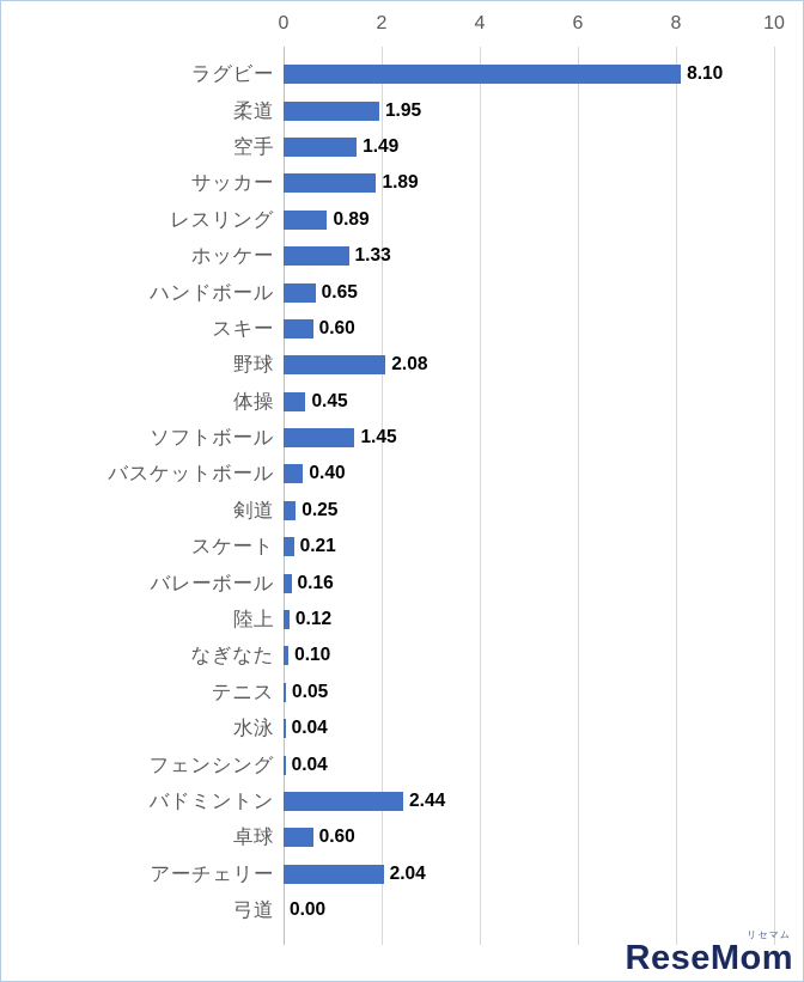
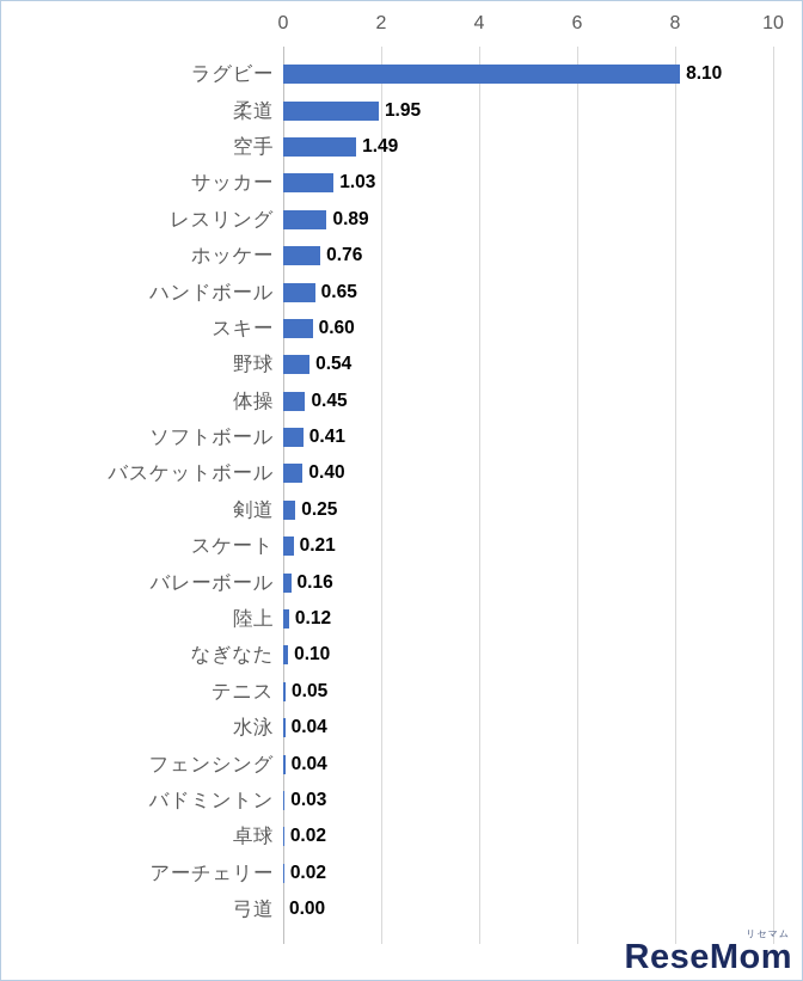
サッカー: 1.89 -> 1.03
ホッケー: 1.33 -> 0.76
野球: 2.08 -> 0.54
ソフトボール: 1.45 -> 0.41
バドミントン: 2.44 -> 0.03
卓球: 0.60 -> 0.02
アーチェリー: 2.04 -> 0.02
